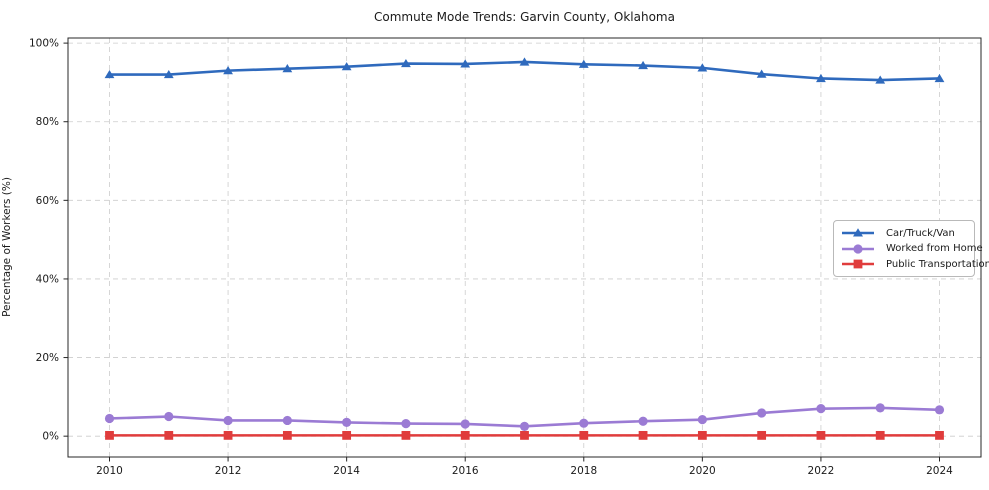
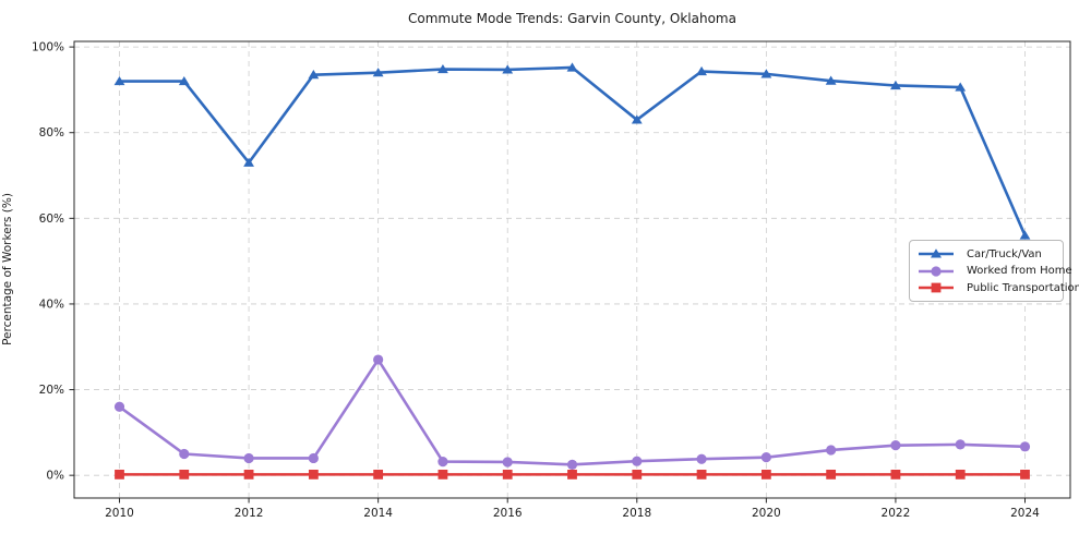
Worked from Home/2010: 4% -> 16%
Car/Truck/Van/2012: 93% -> 73%
Worked from Home/2014: 4% -> 27%
Car/Truck/Van/2018: 95% -> 83%
Car/Truck/Van/2024: 91% -> 56%
